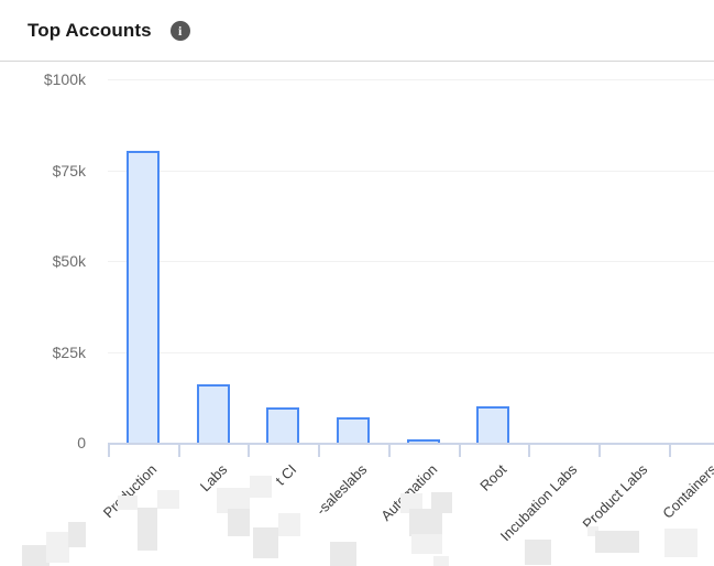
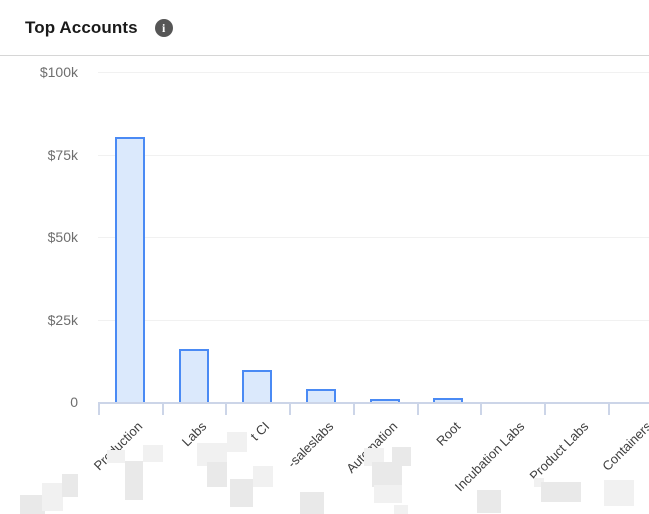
-saleslabs: $7k -> $4k
Root: $10k -> $1k
